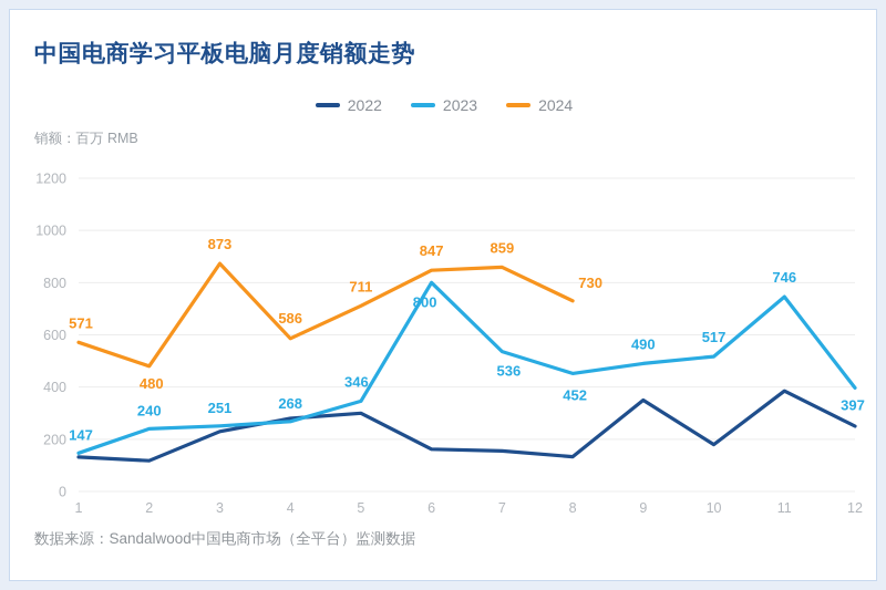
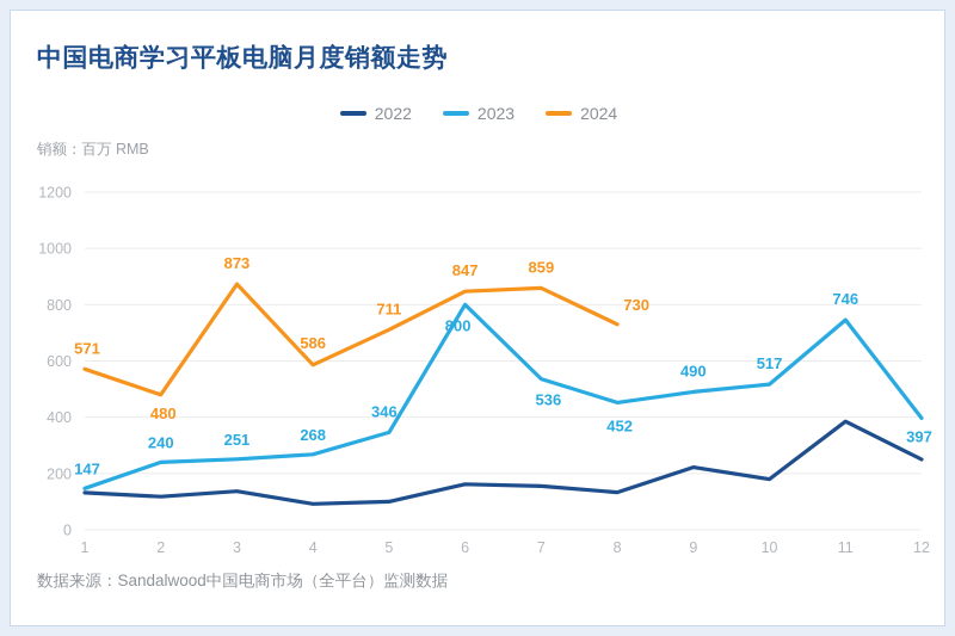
2022/3: 230 -> 140
2022/4: 280 -> 90
2022/5: 300 -> 100
2022/9: 350 -> 220
